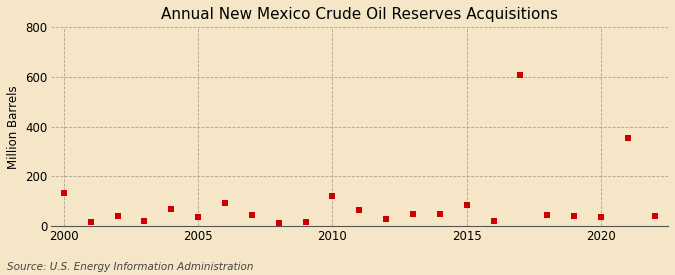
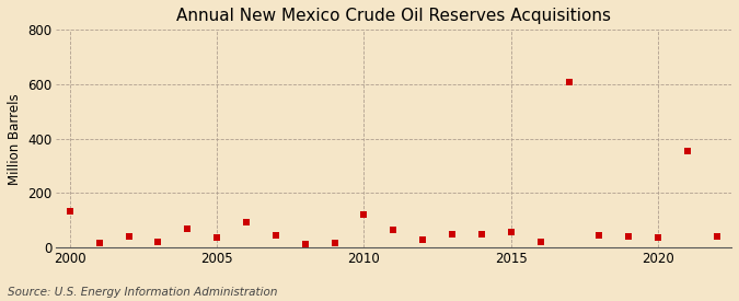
2015: 85 -> 58
